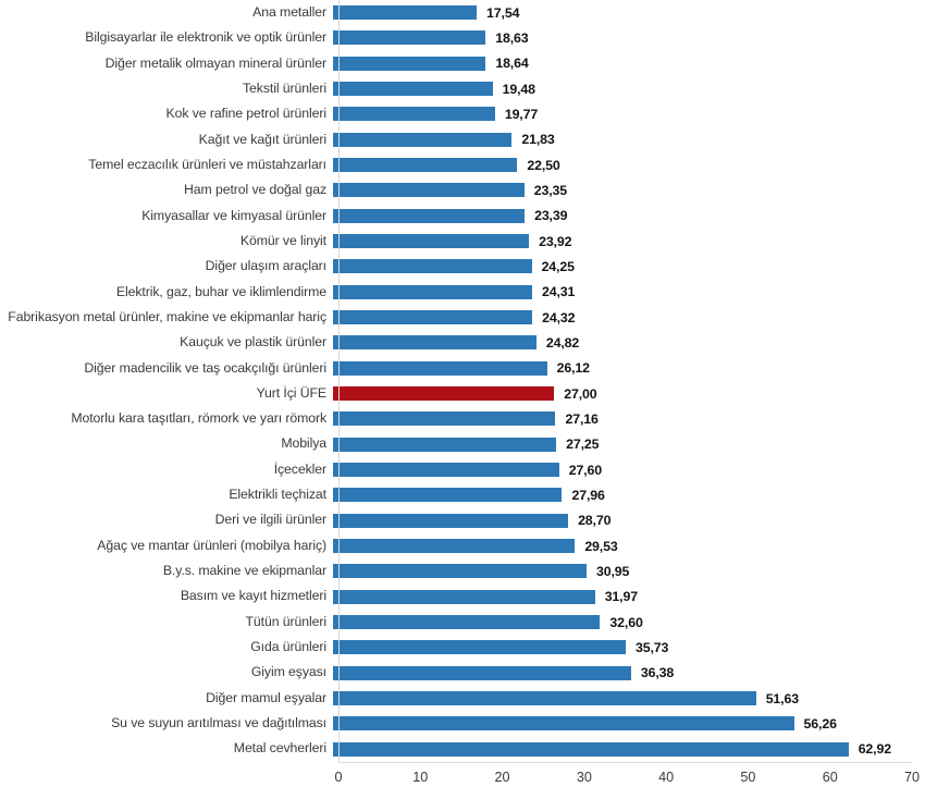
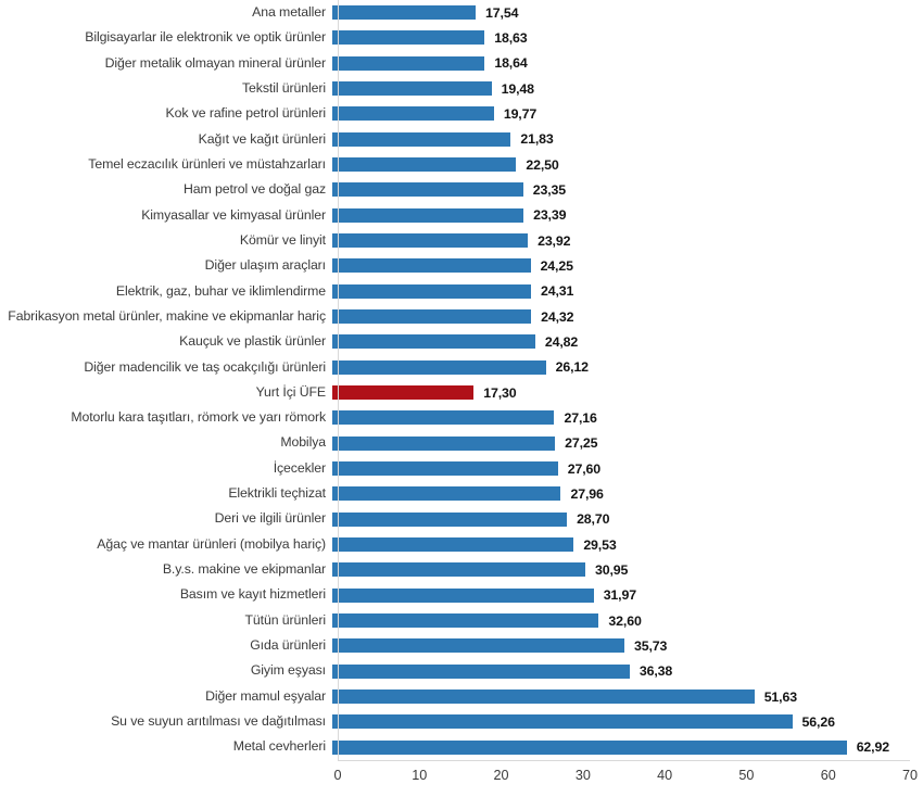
Yurt İçi ÜFE: 27,00 -> 17,30
